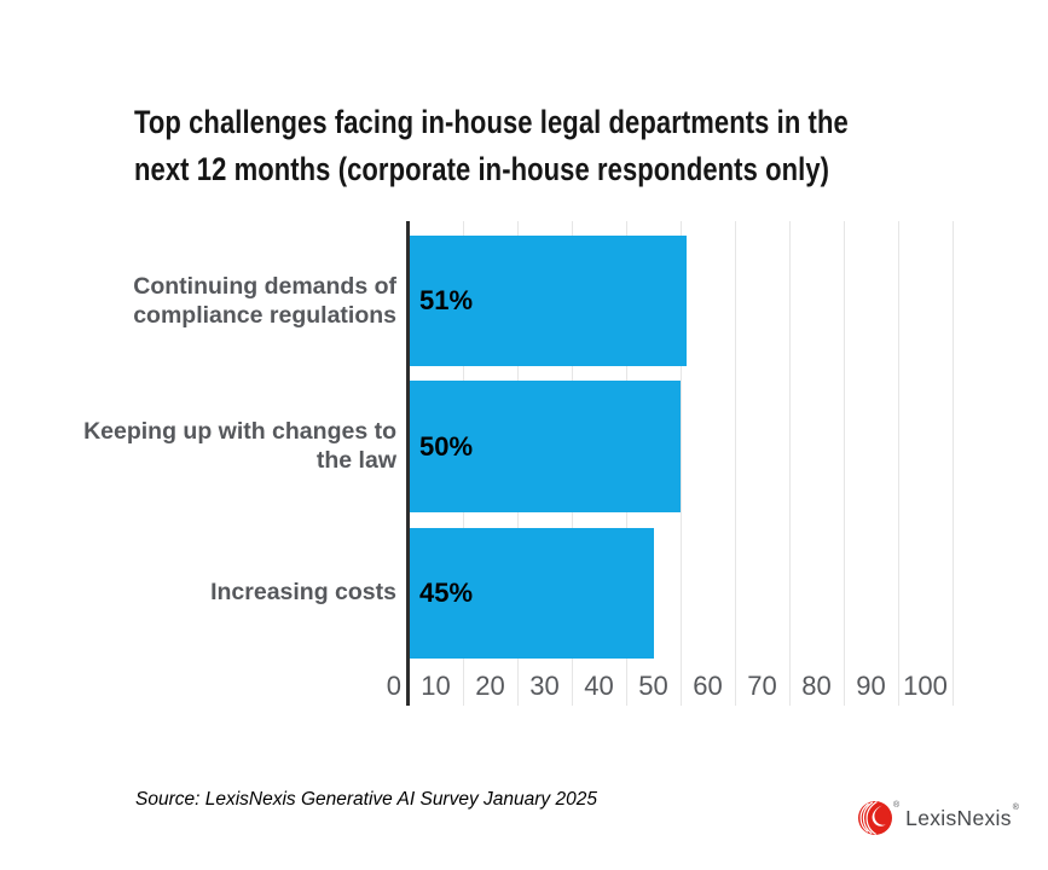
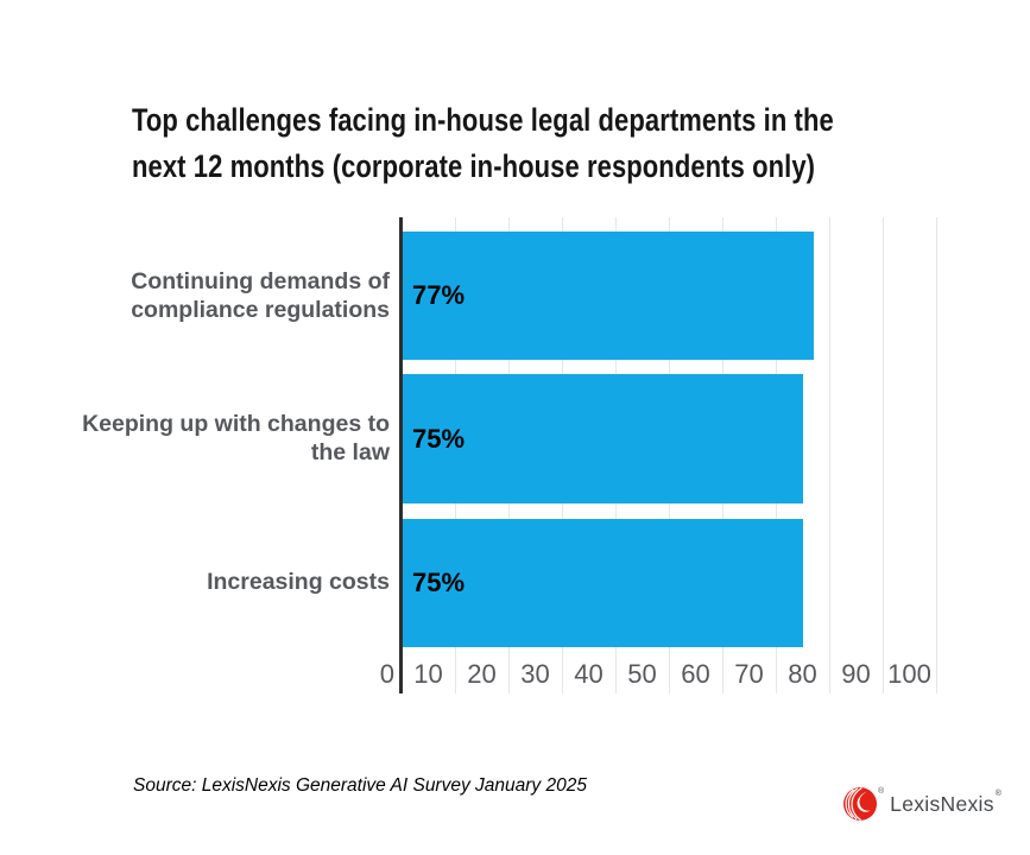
Continuing demands of compliance regulations: 51% -> 77%
Keeping up with changes to the law: 50% -> 75%
Increasing costs: 45% -> 75%
